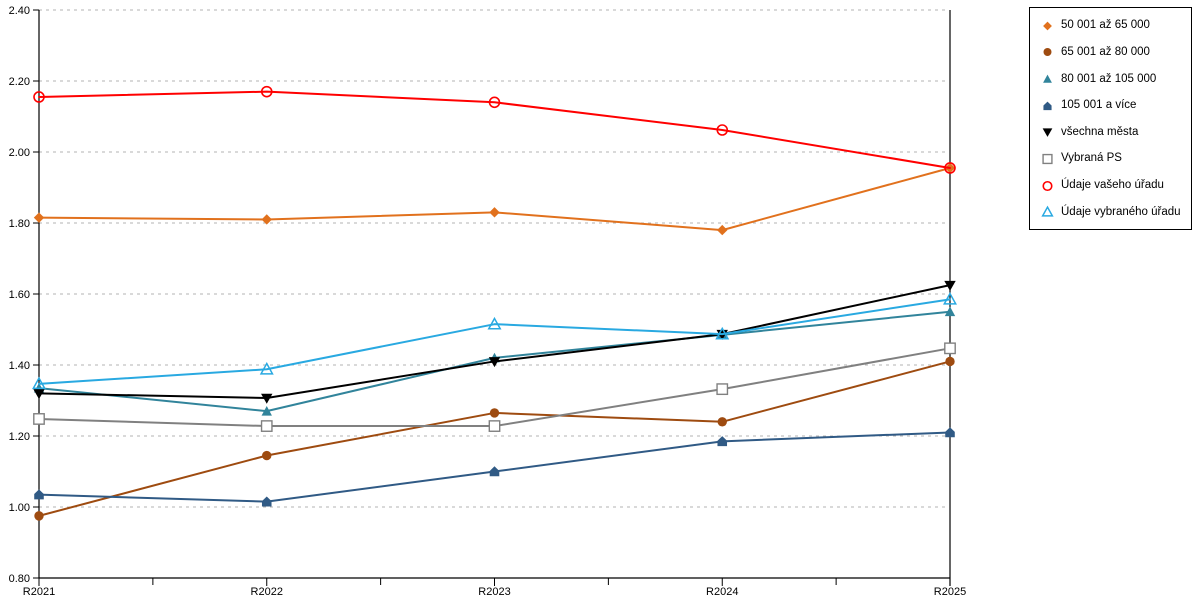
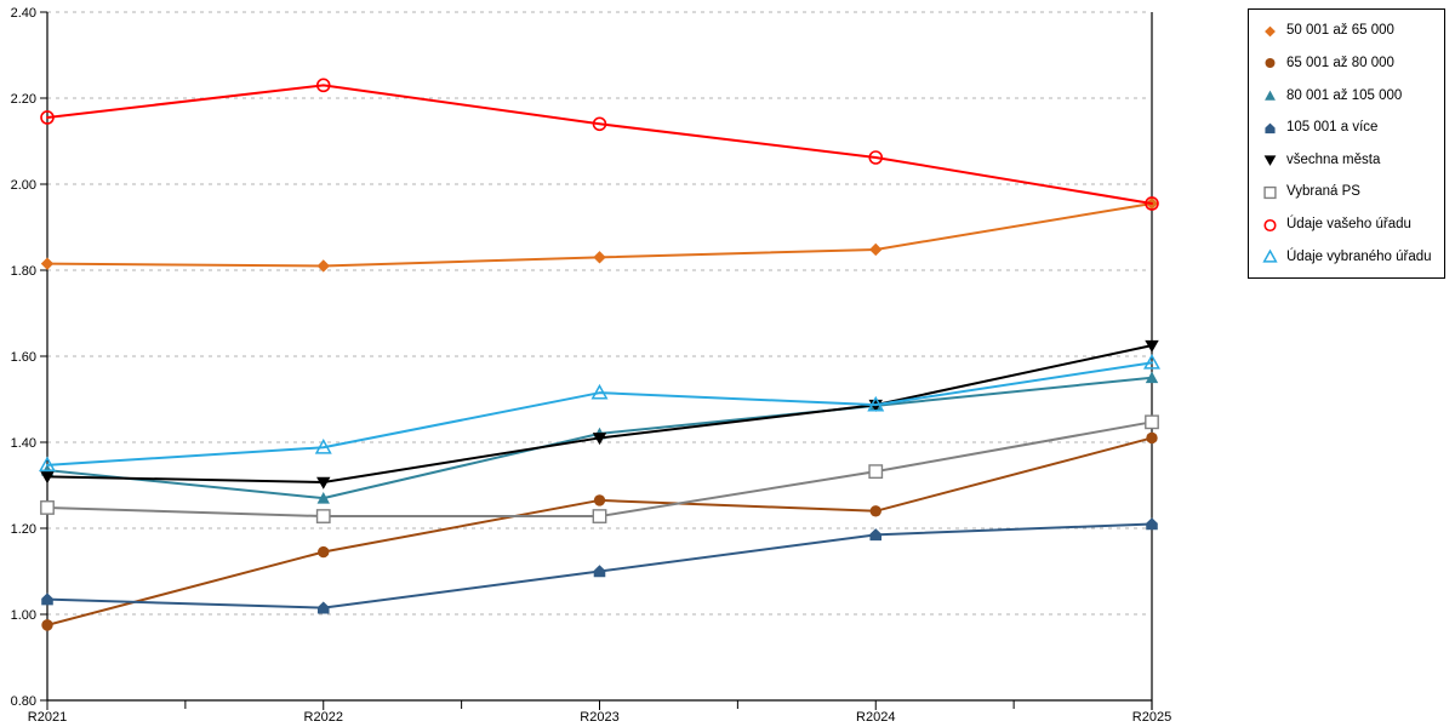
Údaje vašeho úřadu/R2022: 2.17 -> 2.23
50 001 až 65 000/R2024: 1.78 -> 1.85
